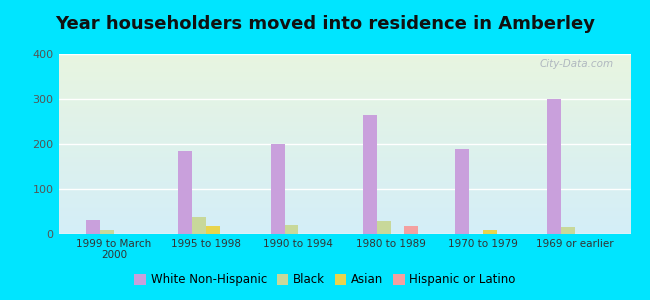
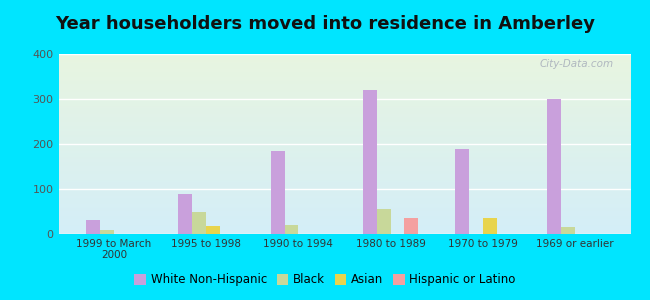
White Non-Hispanic/1995 to 1998: 185 -> 90
Black/1995 to 1998: 38 -> 50
White Non-Hispanic/1990 to 1994: 200 -> 185
White Non-Hispanic/1980 to 1989: 265 -> 320
Black/1980 to 1989: 28 -> 55
Hispanic or Latino/1980 to 1989: 18 -> 35
Asian/1970 to 1979: 8 -> 35
